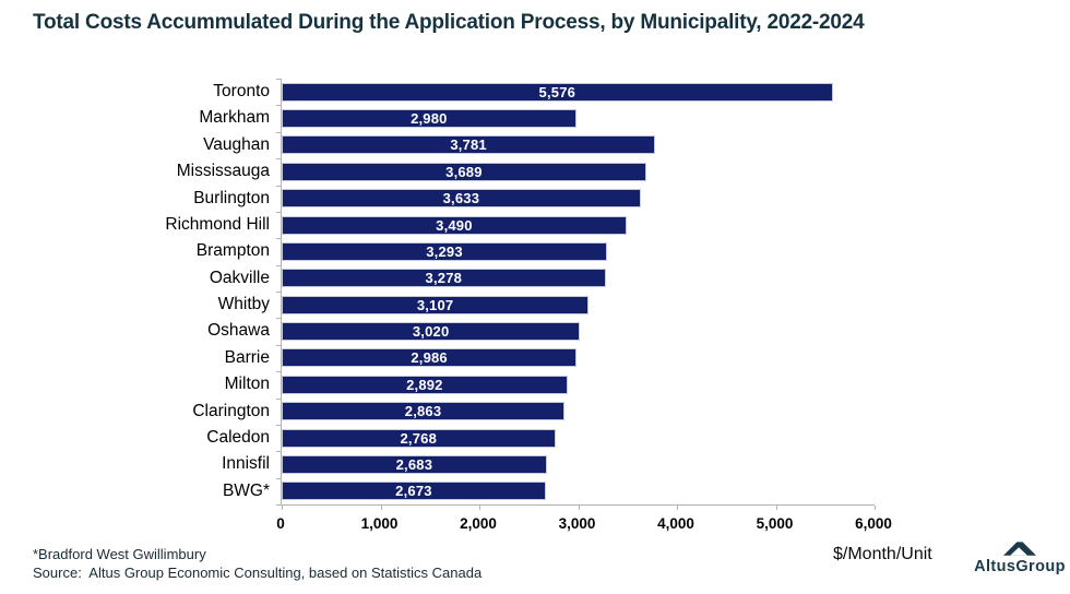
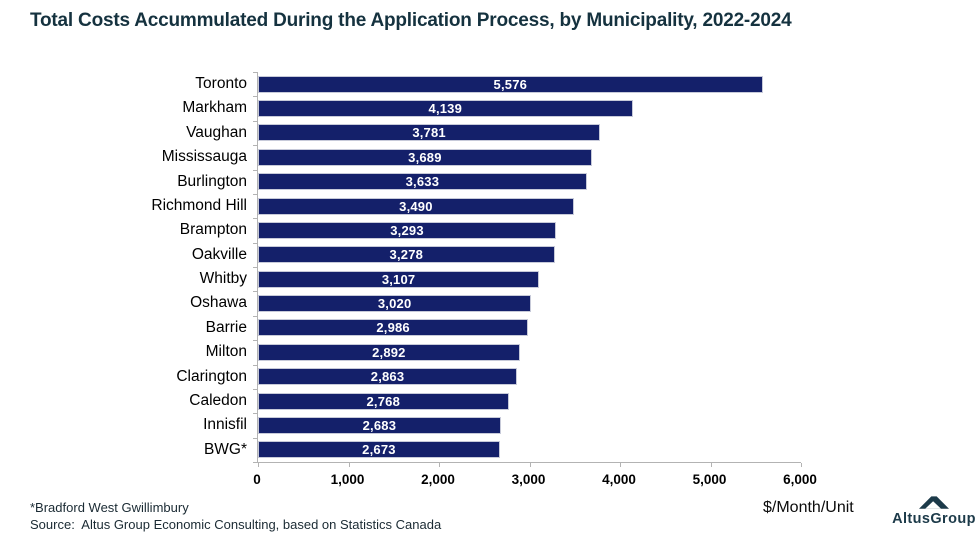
Markham: 2,980 -> 4,139
